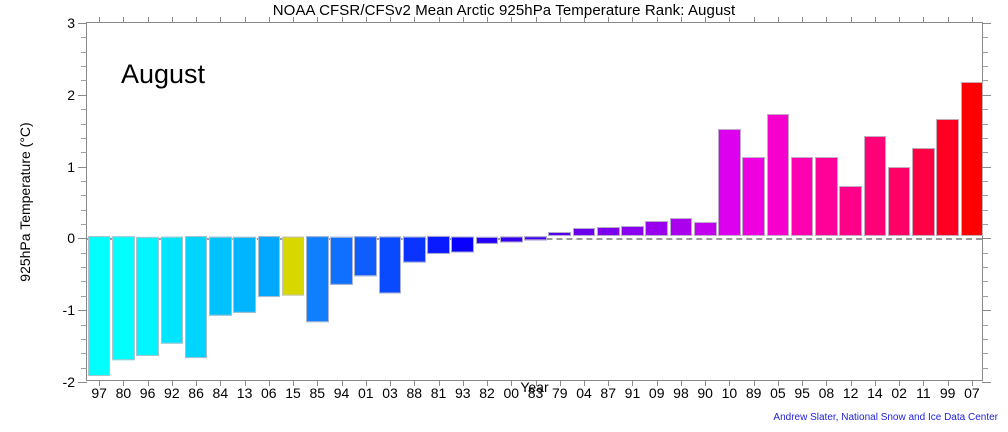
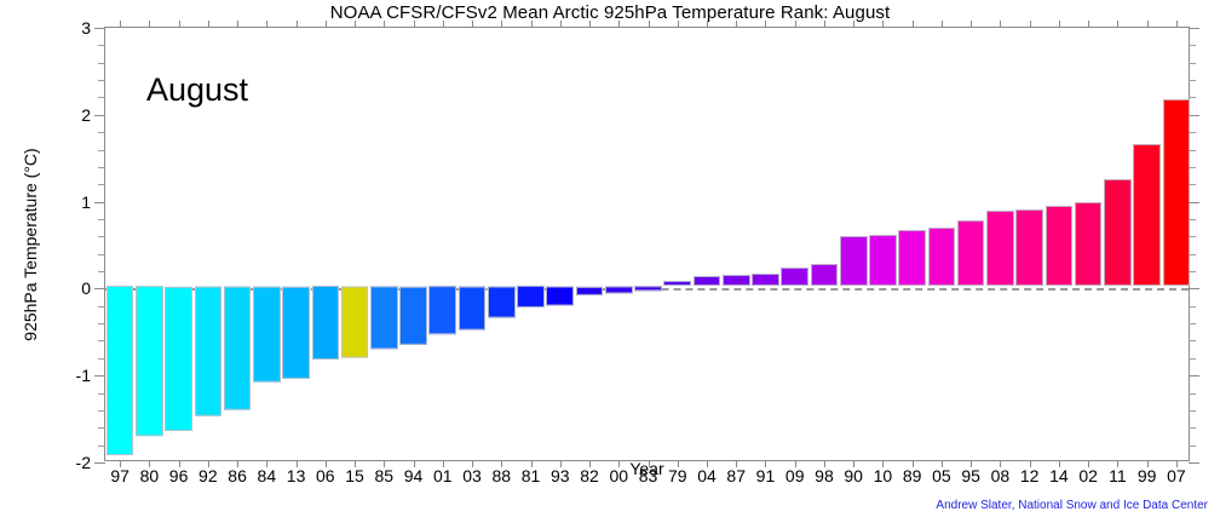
86: -1.7 -> -1.4
85: -1.2 -> -0.7
03: -0.8 -> -0.5
90: 0.2 -> 0.6
10: 1.5 -> 0.6
89: 1.1 -> 0.6
05: 1.7 -> 0.7
95: 1.1 -> 0.8
08: 1.1 -> 0.9
12: 0.7 -> 0.9
14: 1.4 -> 0.9
